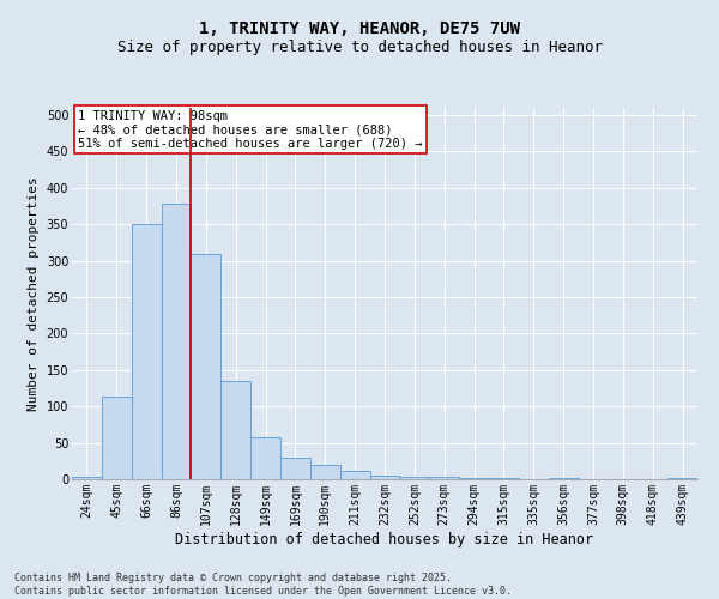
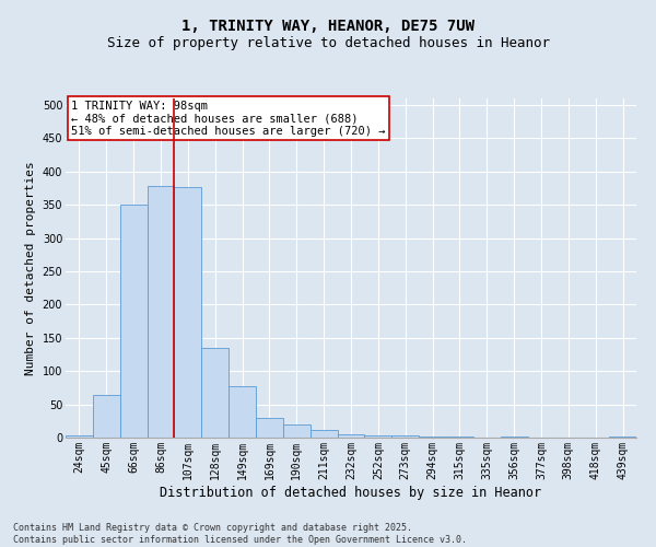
45sqm: 113 -> 64
107sqm: 310 -> 376
149sqm: 57 -> 78
